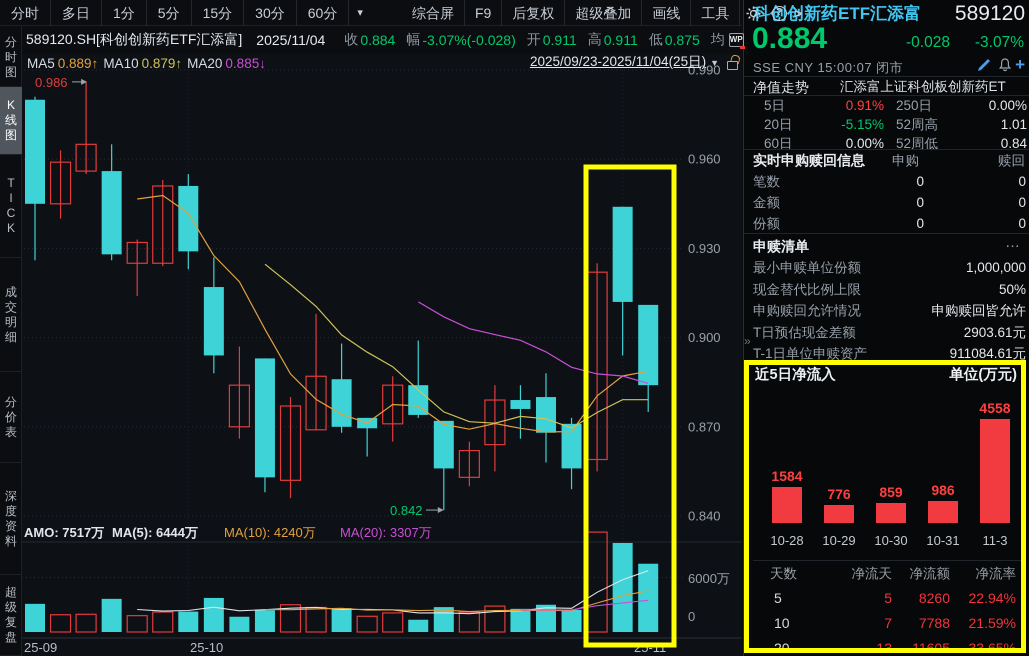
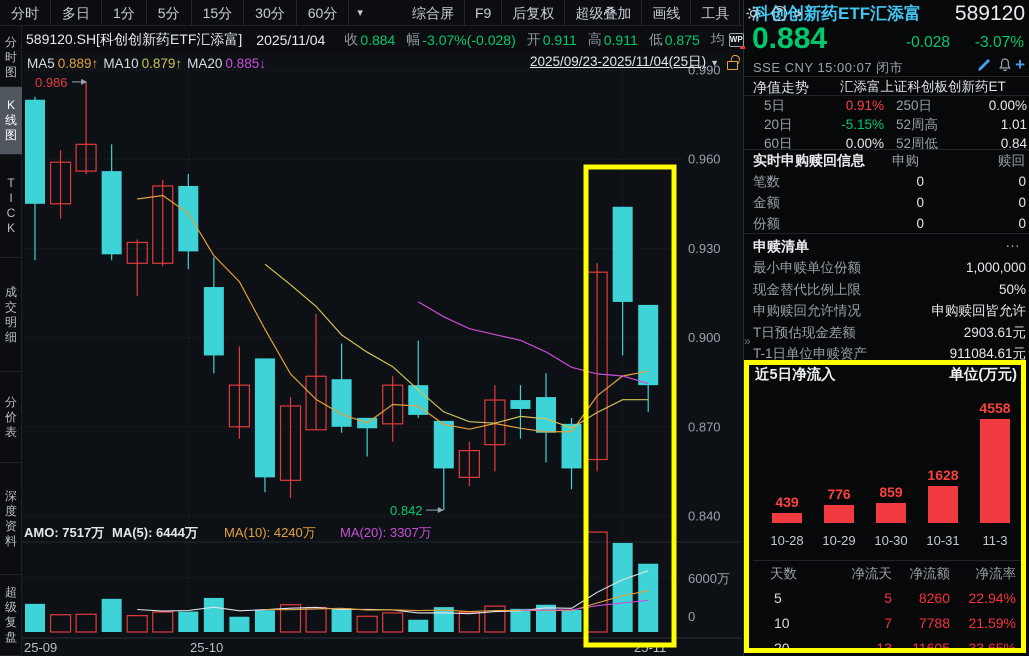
近5日净流入/10-28: 1584 -> 439
近5日净流入/10-31: 986 -> 1628
